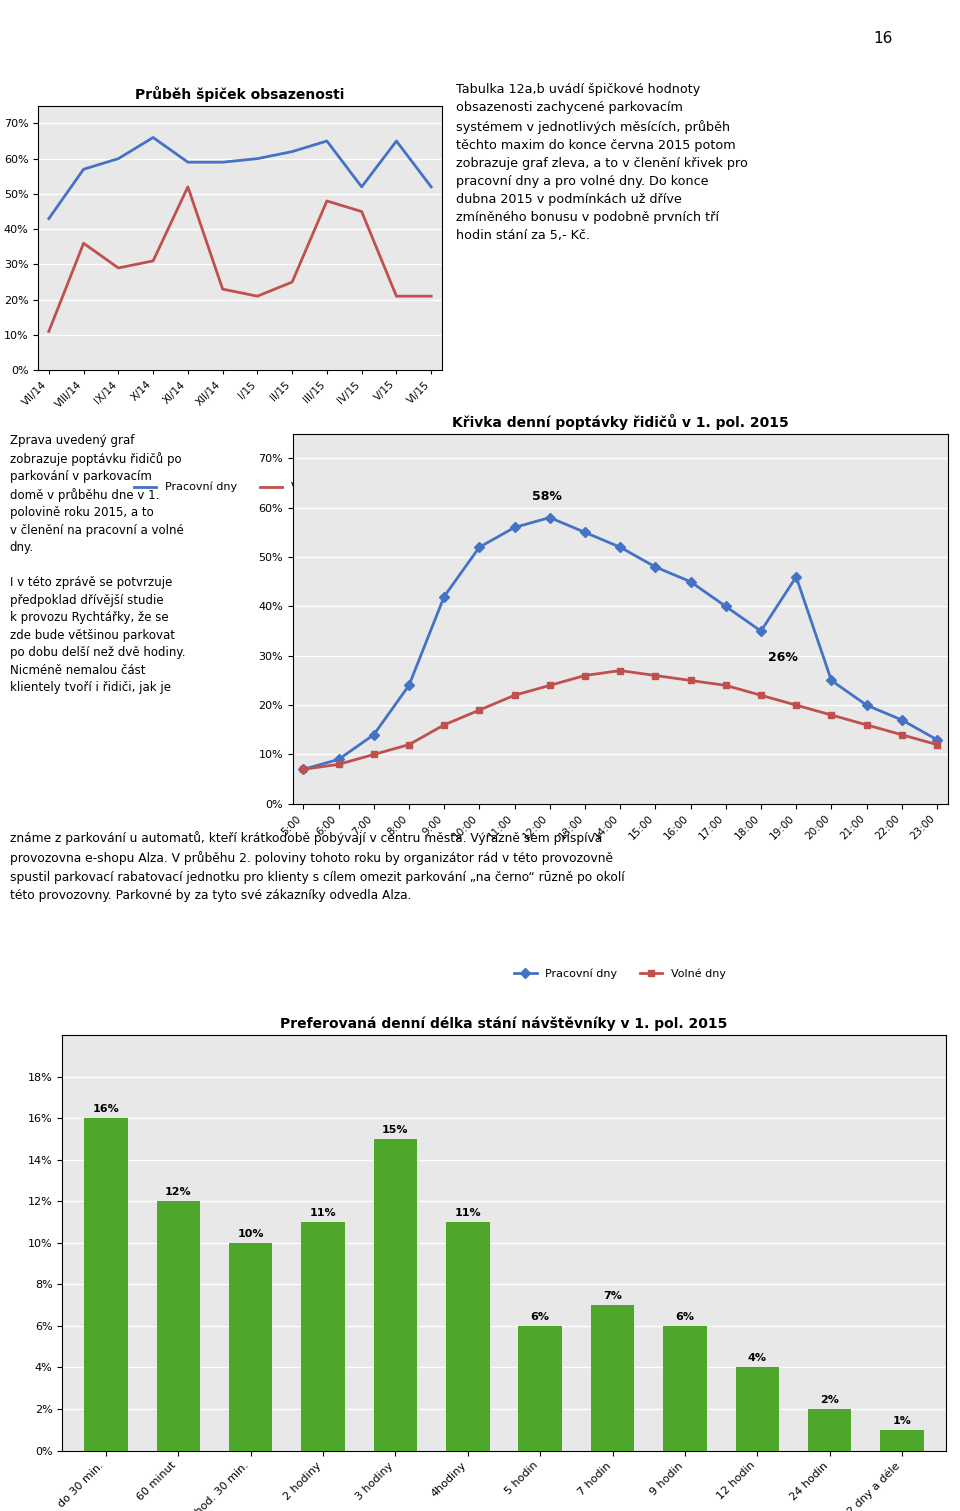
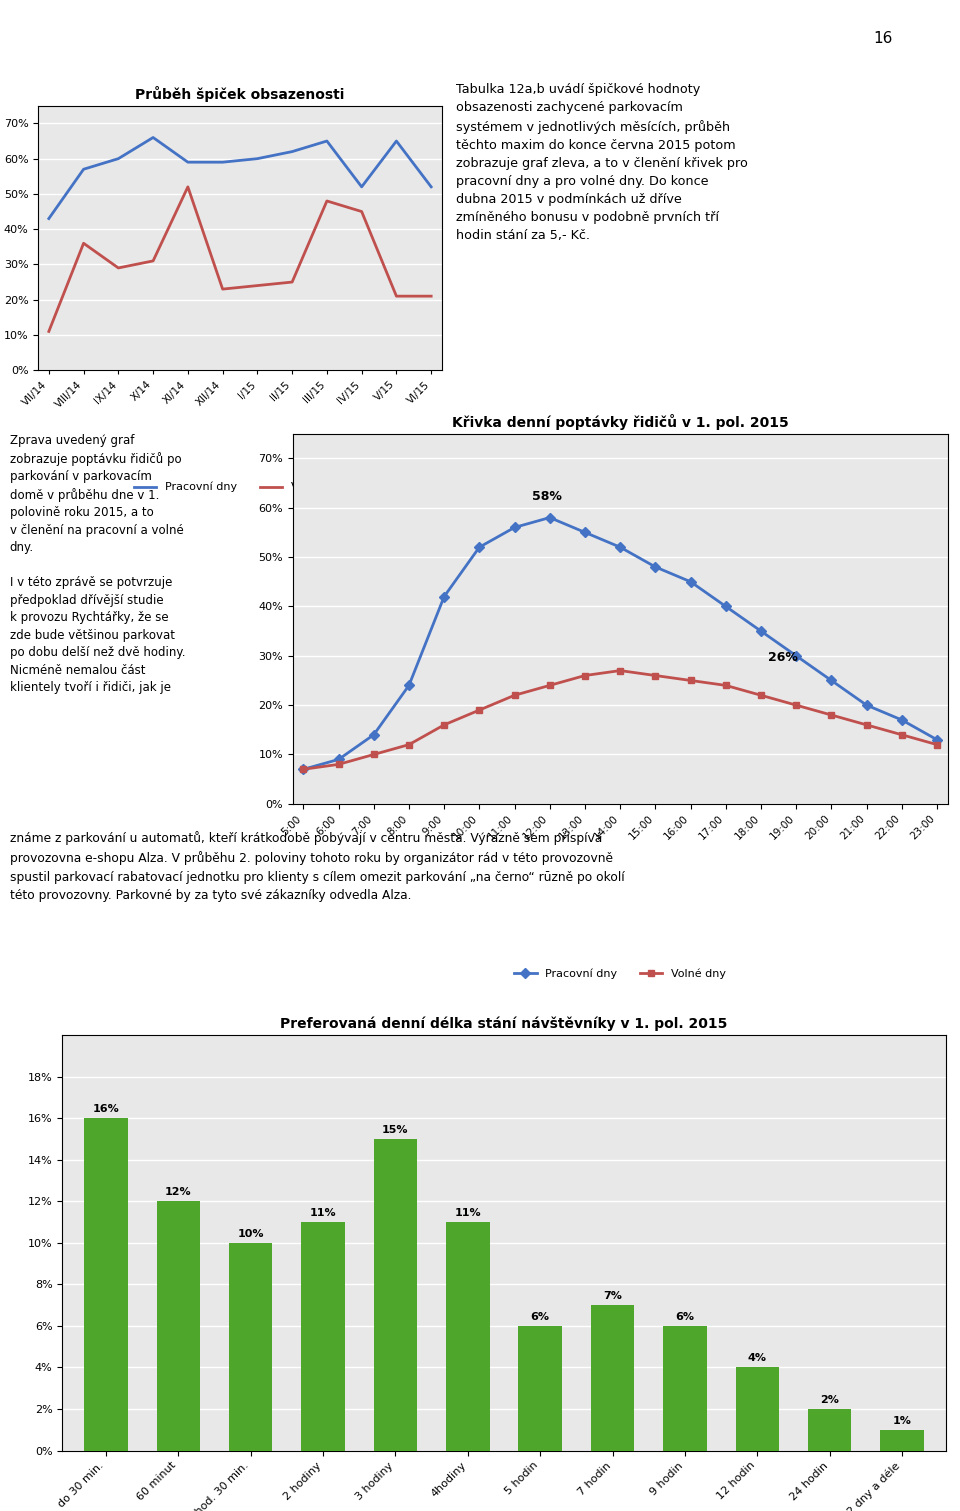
Průběh špiček obsazenosti/Volné dny/I/15: 21% -> 24%
Křivka denní poptávky řidičů v 1. pol. 2015/Pracovní dny/19:00: 46% -> 30%
